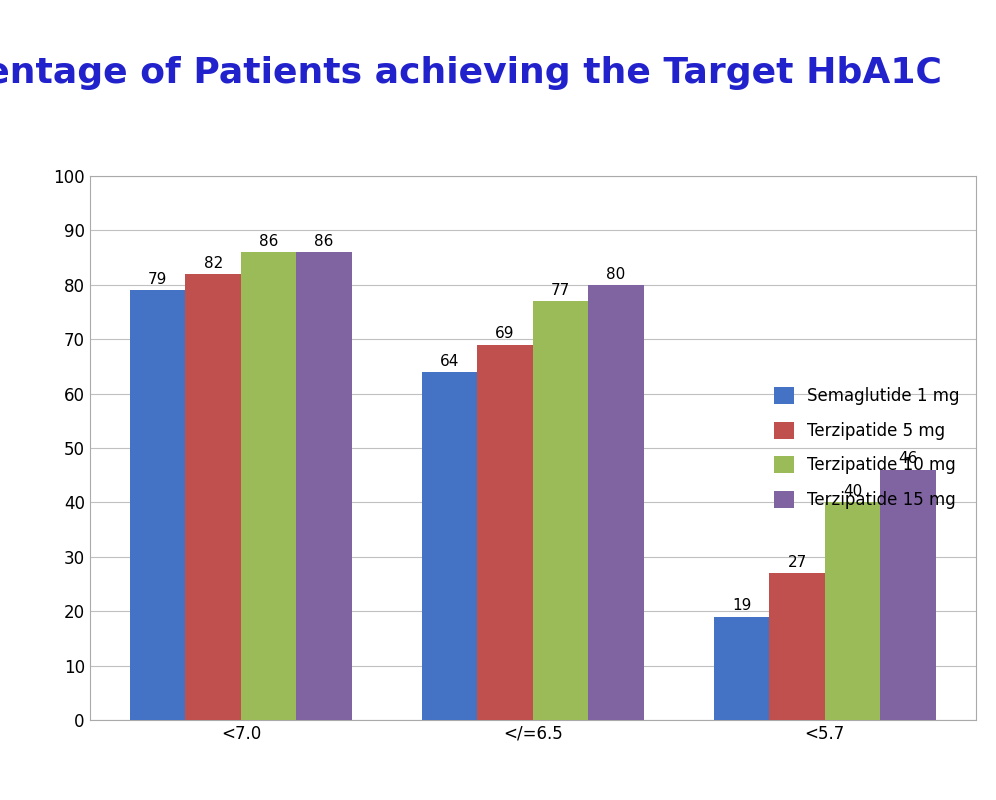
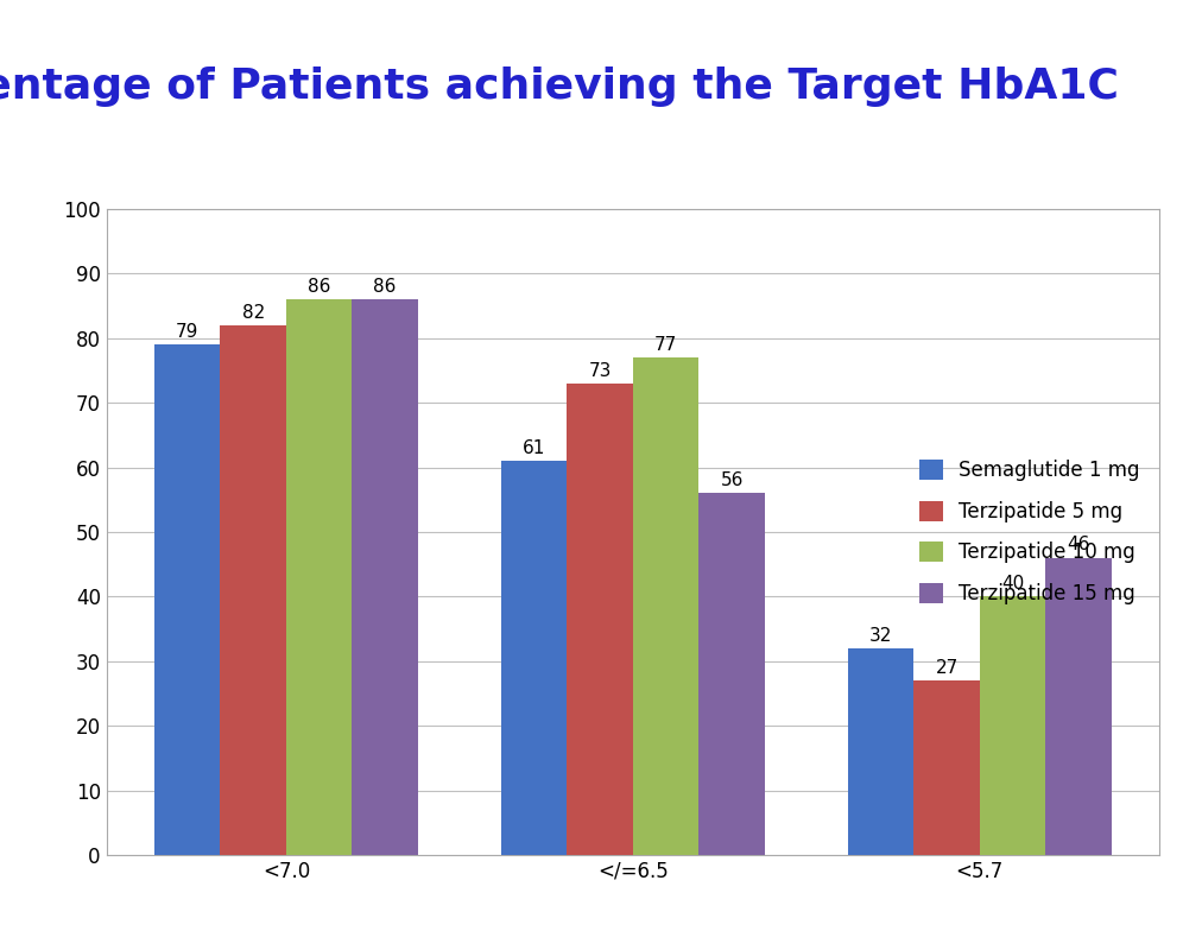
Semaglutide 1 mg/</=6.5: 64 -> 61
Terzipatide 5 mg/</=6.5: 69 -> 73
Terzipatide 15 mg/</=6.5: 80 -> 56
Semaglutide 1 mg/<5.7: 19 -> 32
